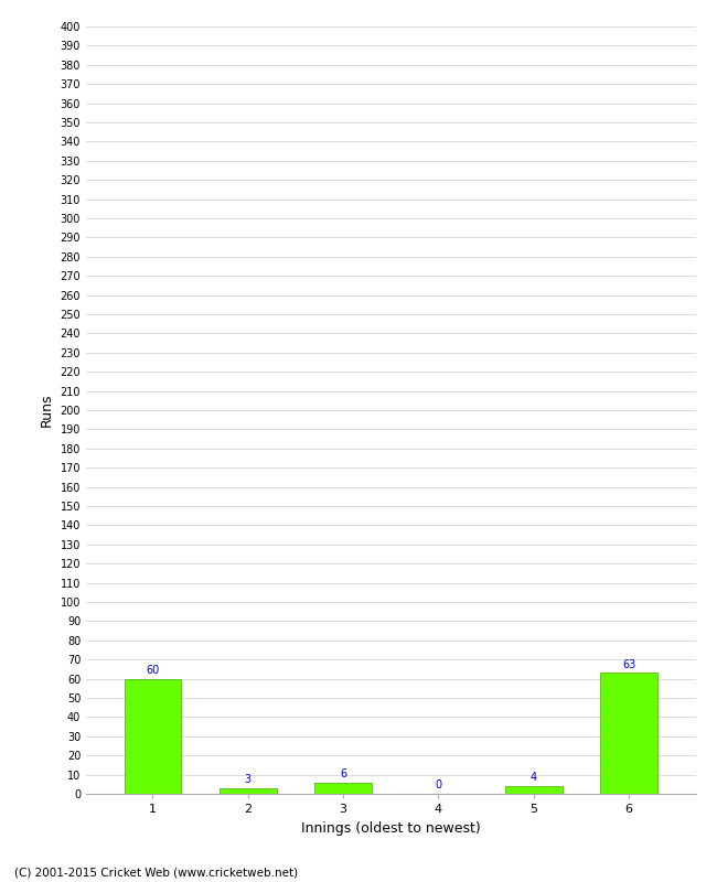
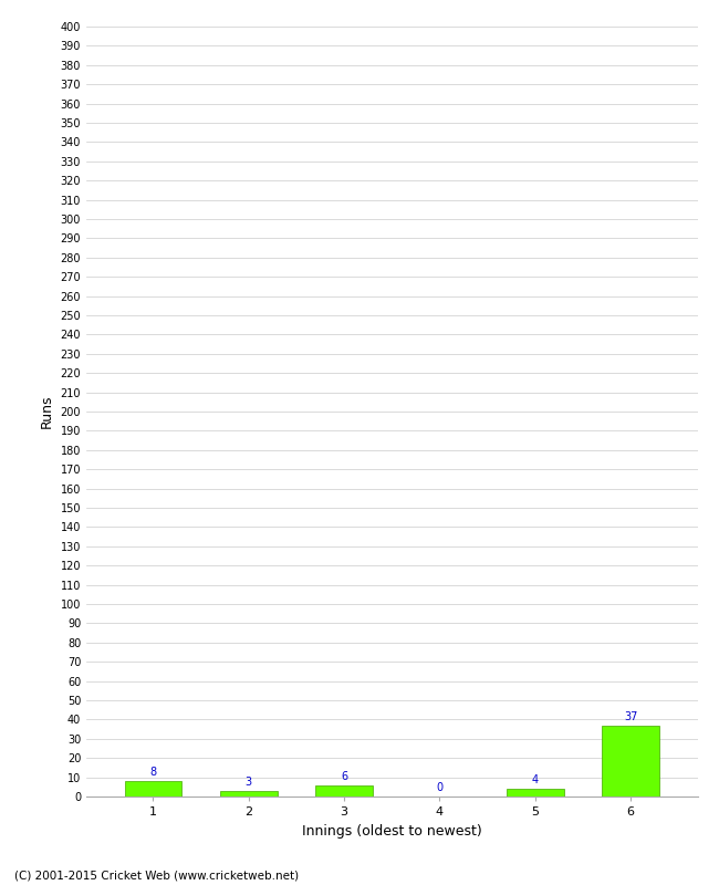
1: 60 -> 8
6: 63 -> 37
